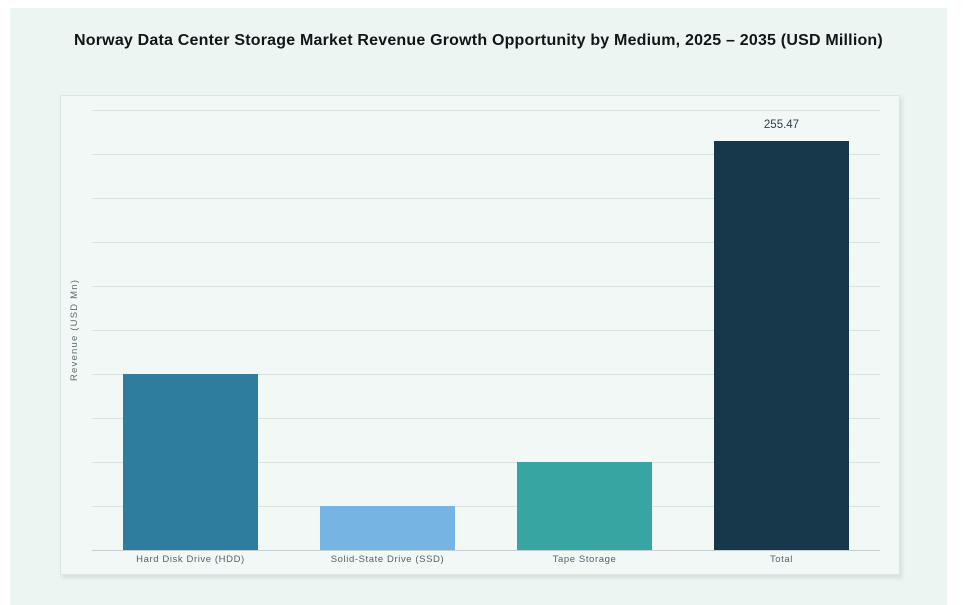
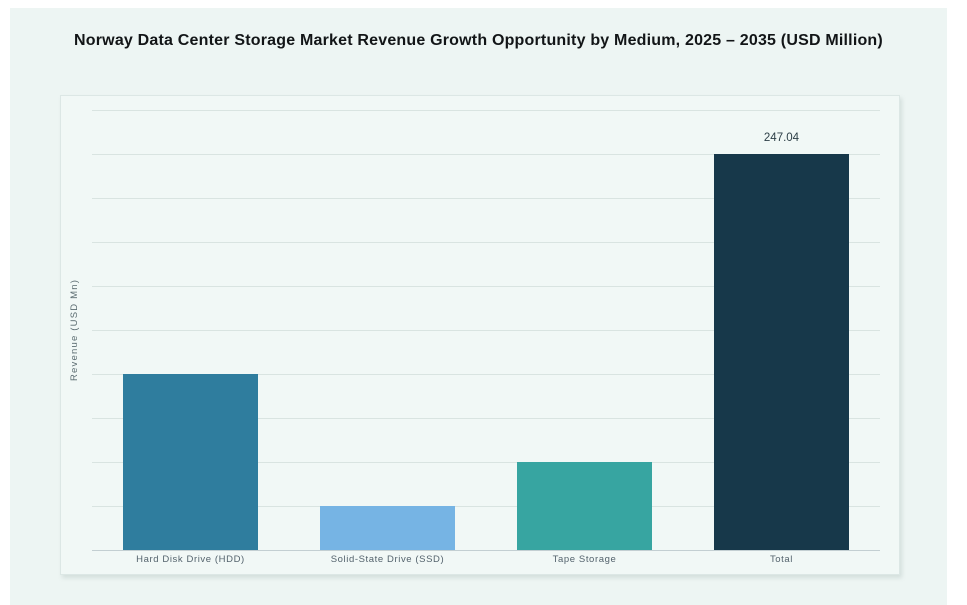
Total: 255.47 -> 247.04
